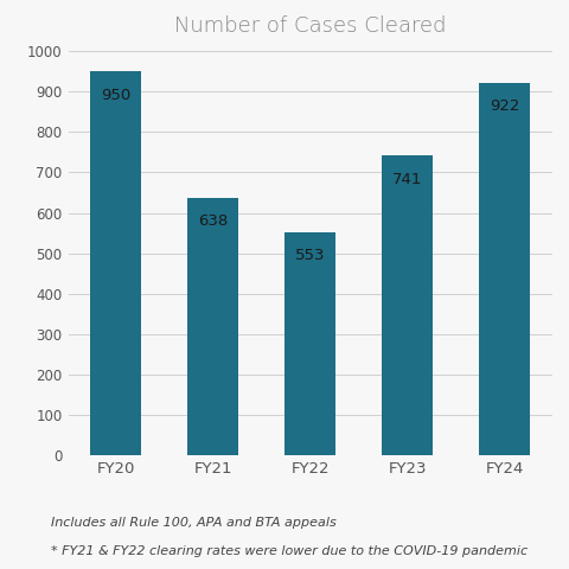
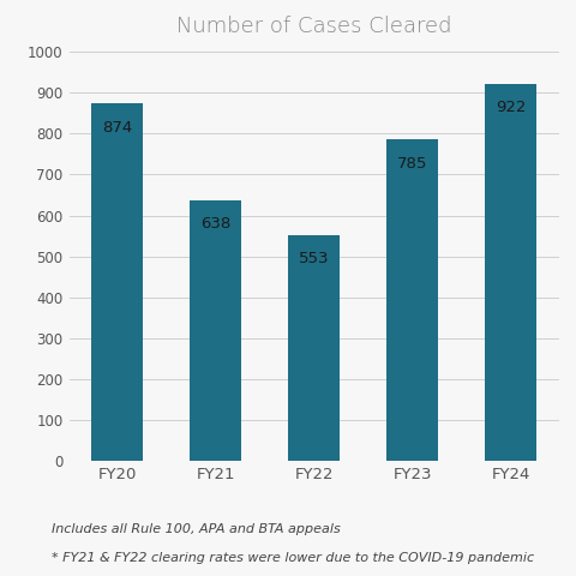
FY20: 950 -> 874
FY23: 741 -> 785
